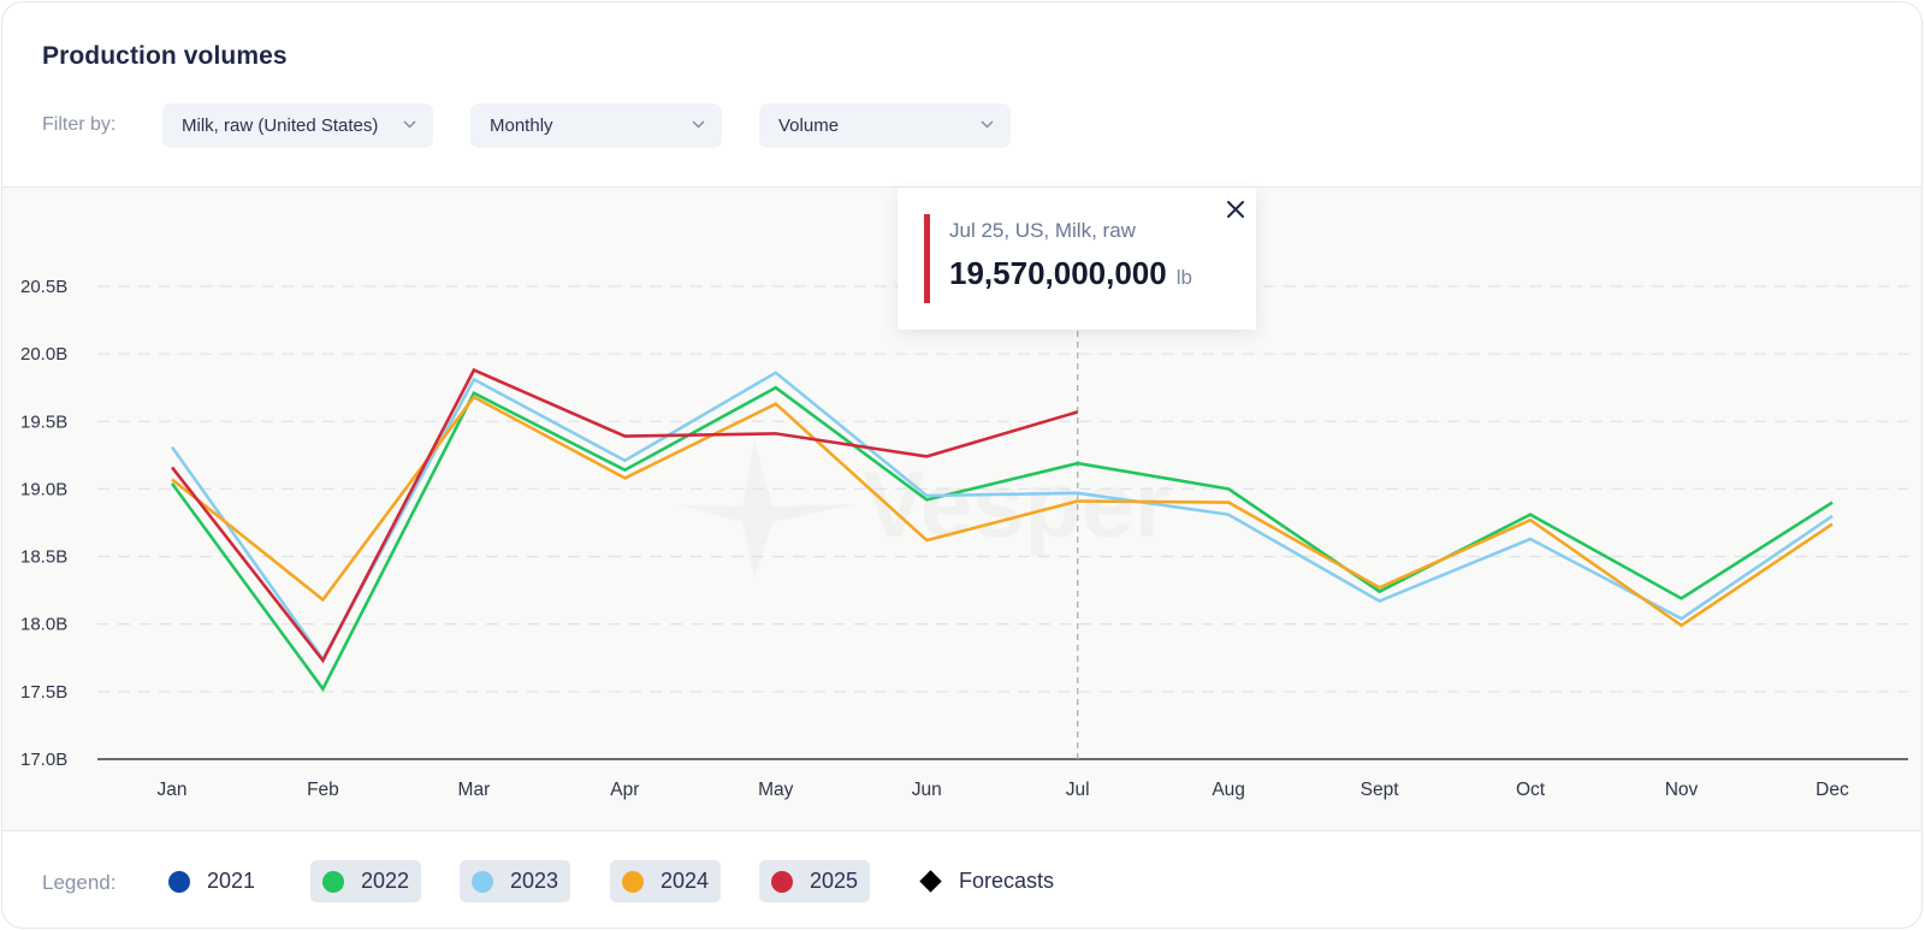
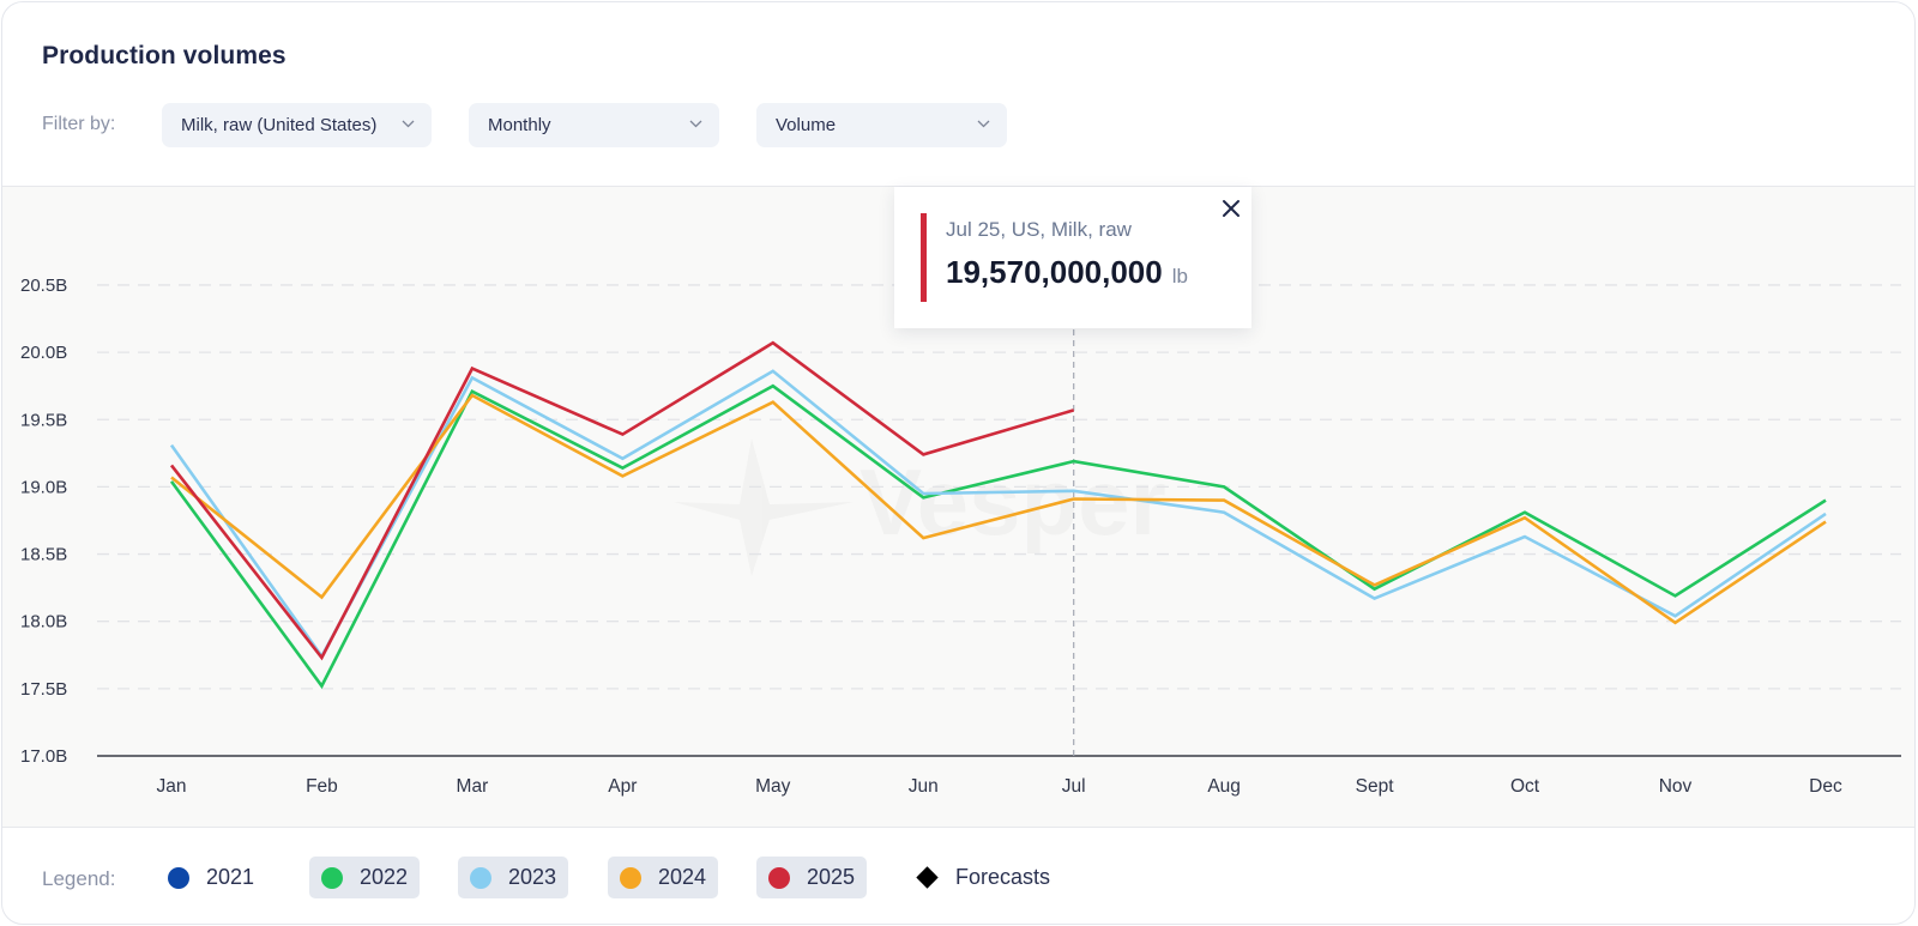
2025/May: 19.41B -> 20.07B
